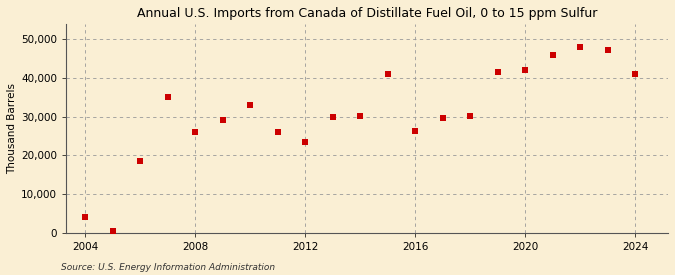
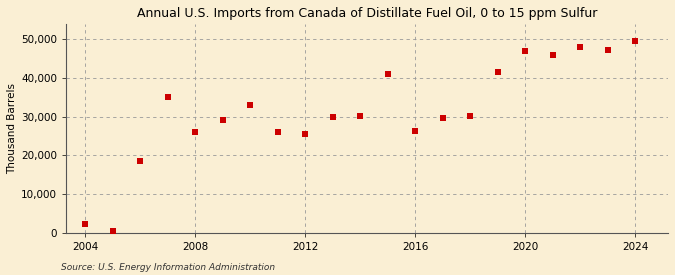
2004: 4,000 -> 2,200
2012: 23,500 -> 25,500
2020: 42,000 -> 47,000
2024: 41,000 -> 49,500
